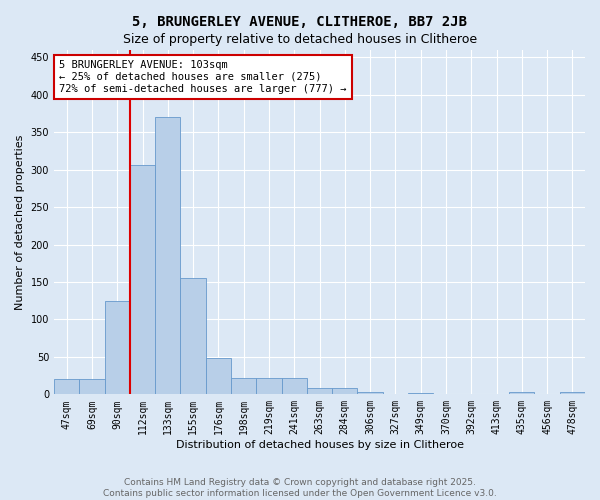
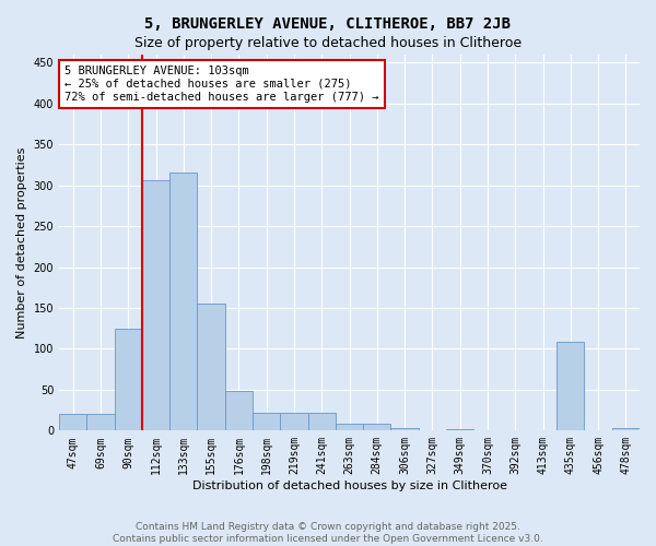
133sqm: 370 -> 316
435sqm: 3 -> 108
